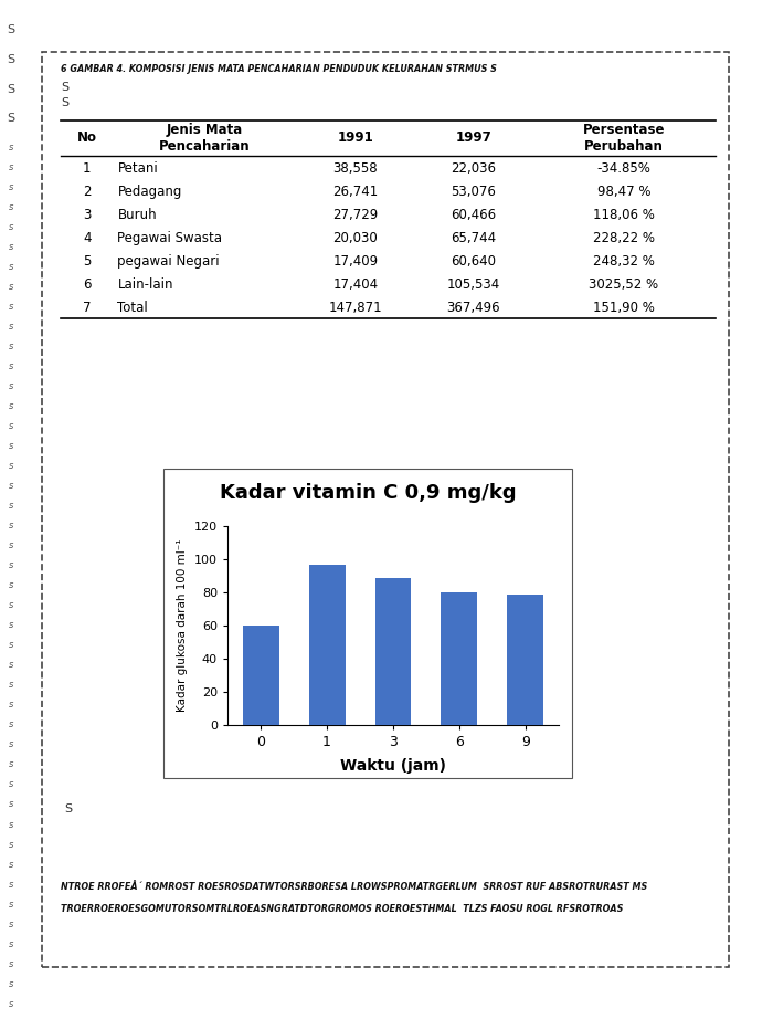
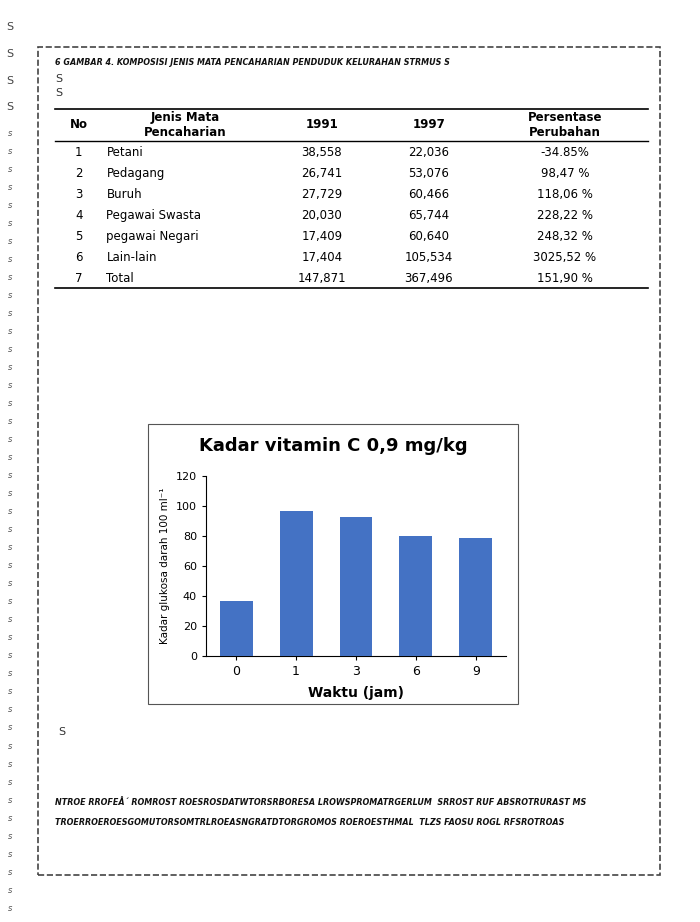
0: 60 -> 37
3: 89 -> 93
